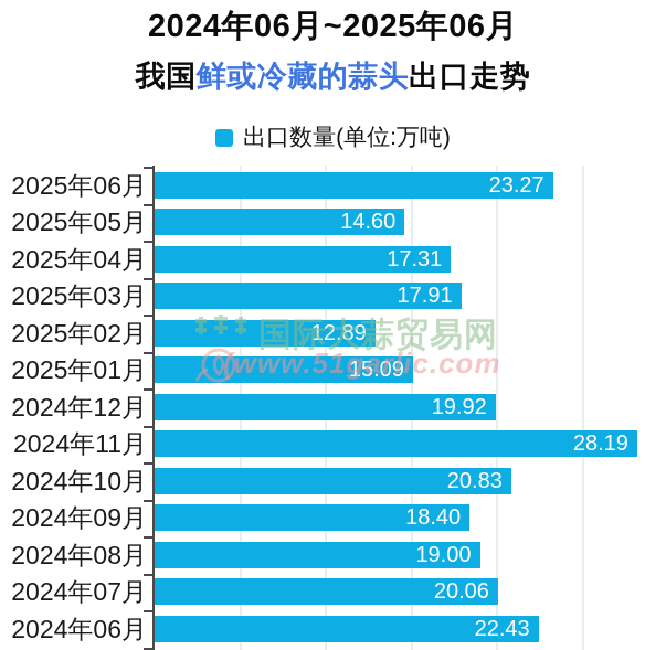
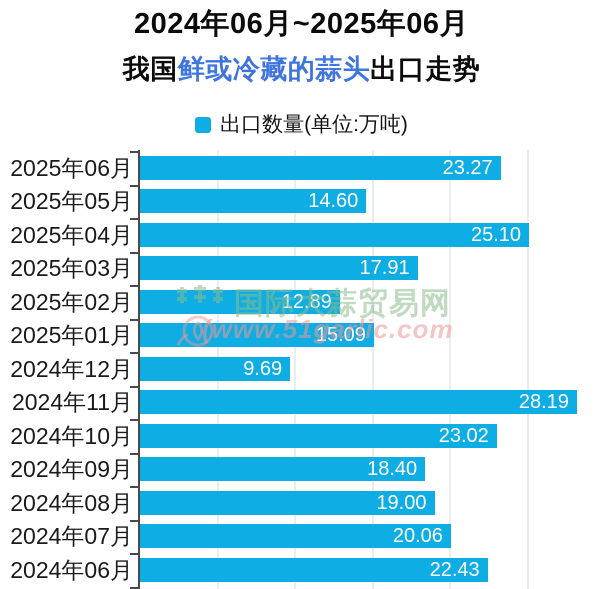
2025年04月: 17.31 -> 25.10
2024年12月: 19.92 -> 9.69
2024年10月: 20.83 -> 23.02
